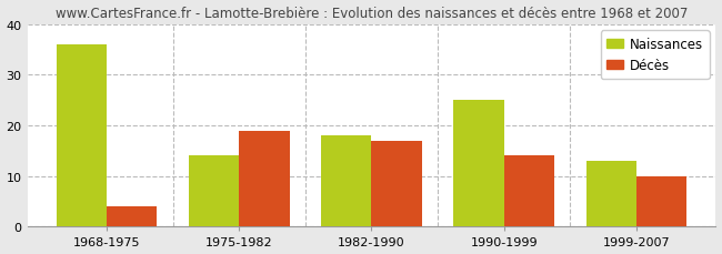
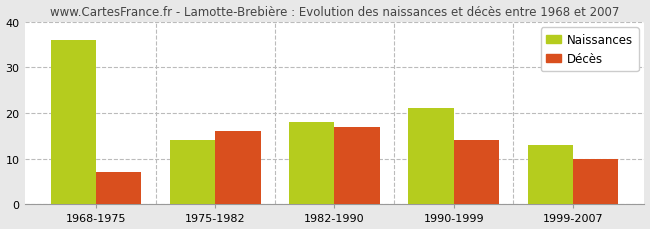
Décès/1968-1975: 4 -> 7
Décès/1975-1982: 19 -> 16
Naissances/1990-1999: 25 -> 21
